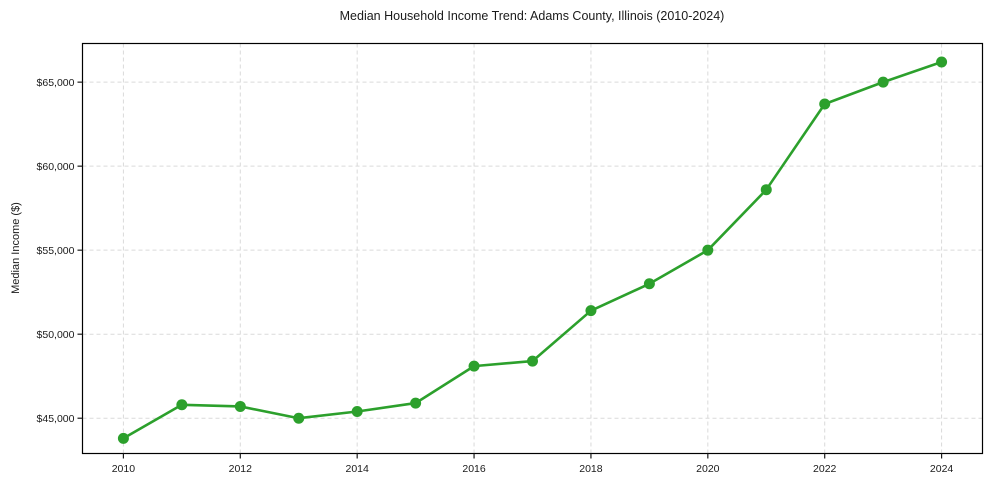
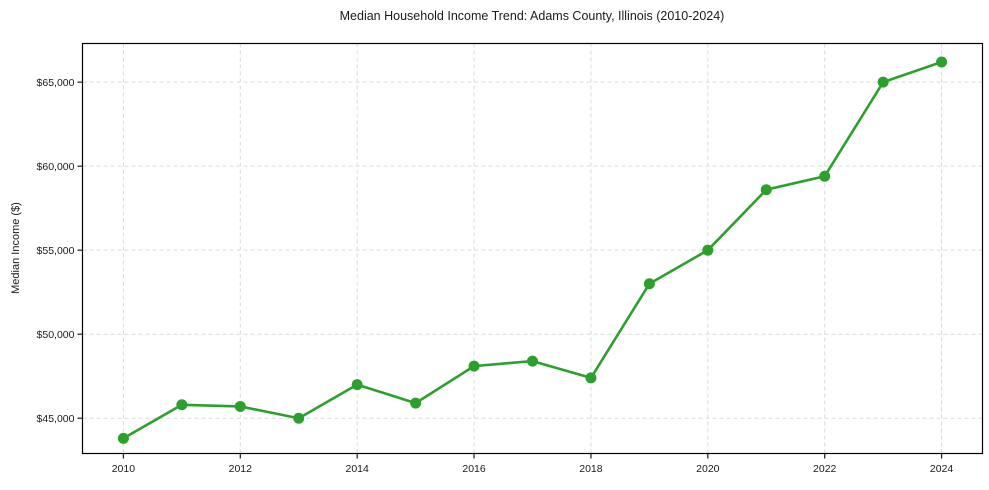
2014: $45400 -> $47000
2018: $51400 -> $47400
2022: $63700 -> $59400
